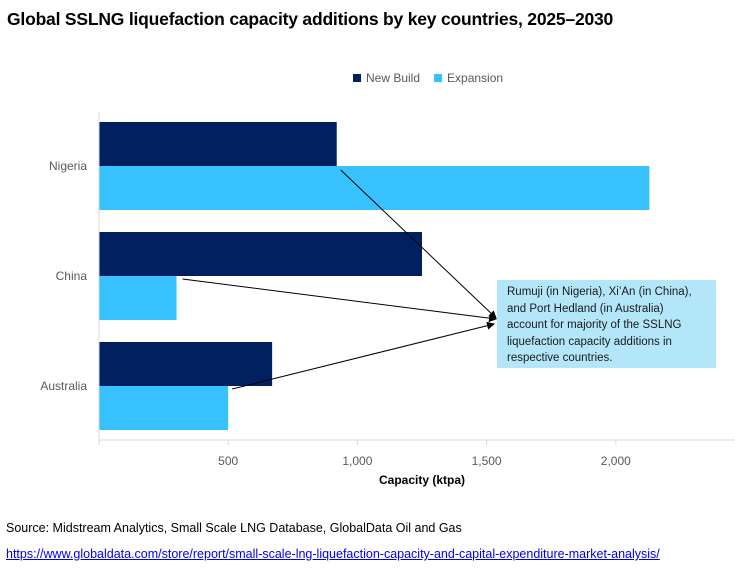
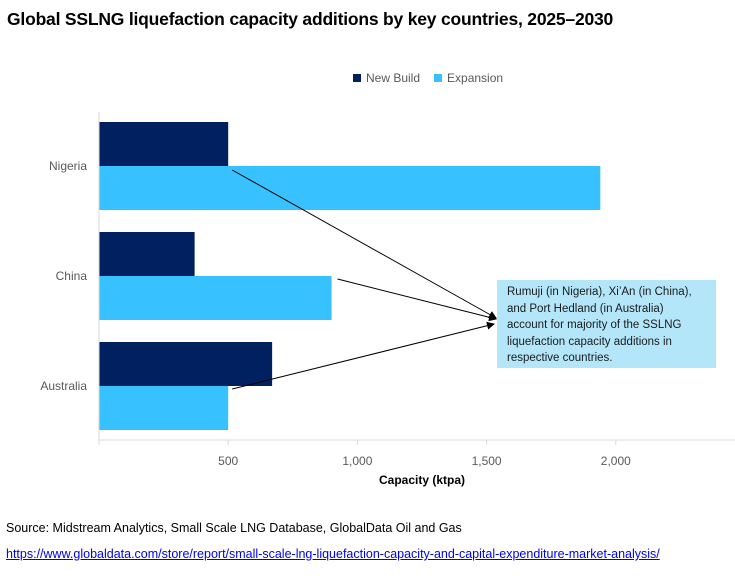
New Build/Nigeria: 920 -> 500
Expansion/Nigeria: 2130 -> 1940
New Build/China: 1250 -> 370
Expansion/China: 300 -> 900
